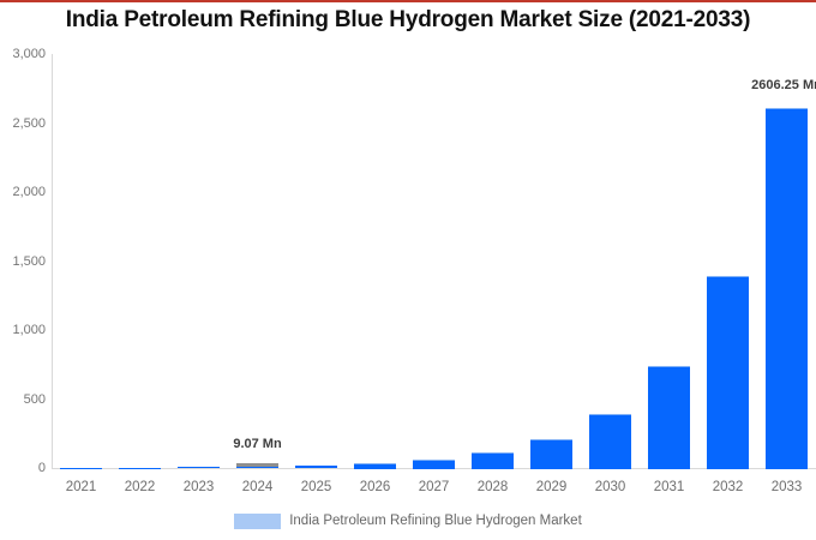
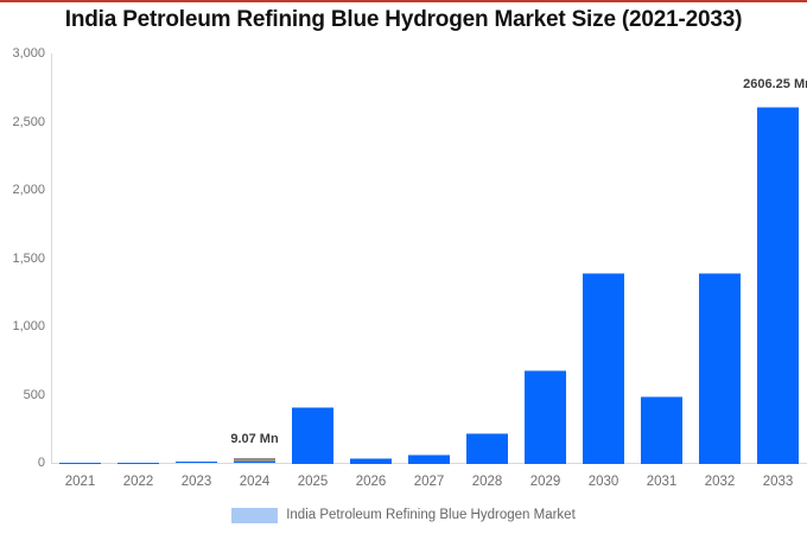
2025: 20 -> 410
2028: 110 -> 220
2029: 210 -> 680
2030: 400 -> 1390
2031: 740 -> 490
